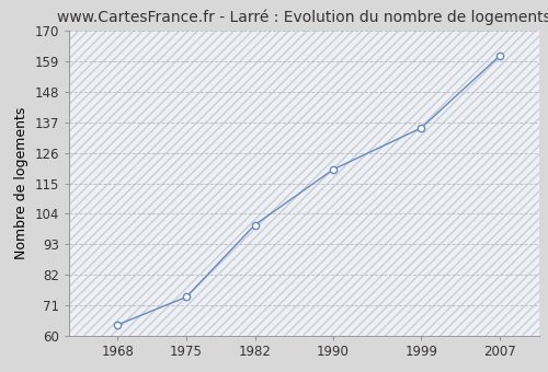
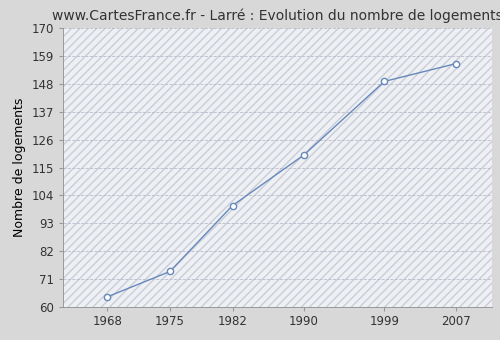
1999: 135 -> 149
2007: 161 -> 156
